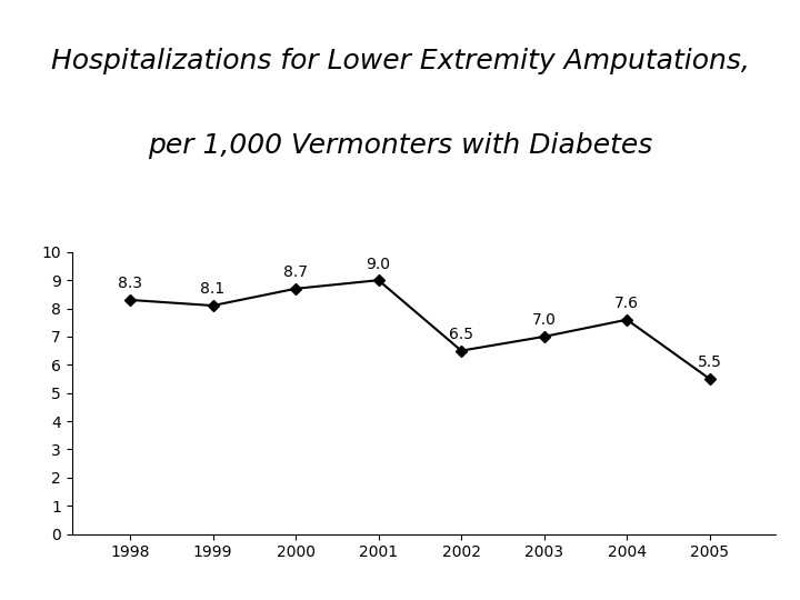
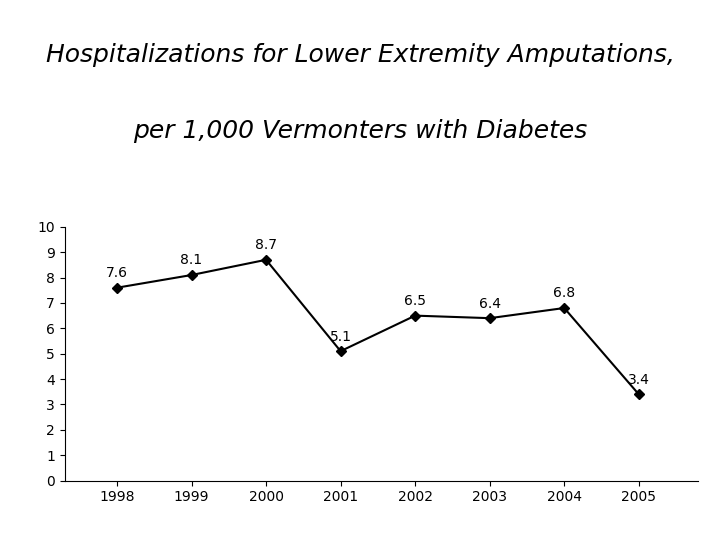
1998: 8.3 -> 7.6
2001: 9.0 -> 5.1
2003: 7.0 -> 6.4
2004: 7.6 -> 6.8
2005: 5.5 -> 3.4
